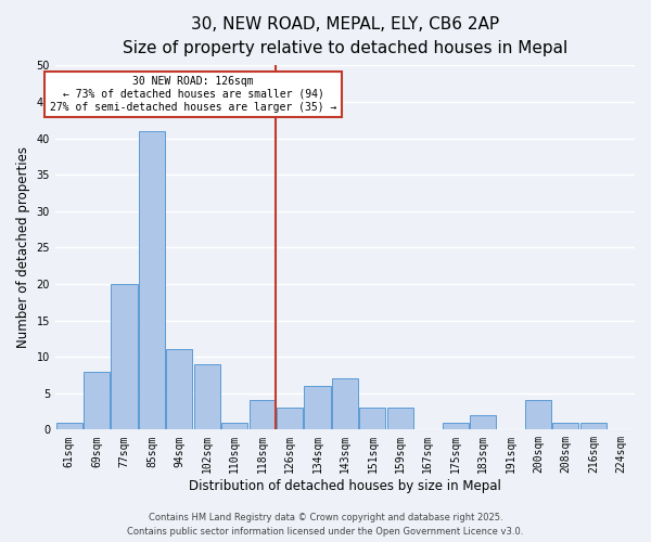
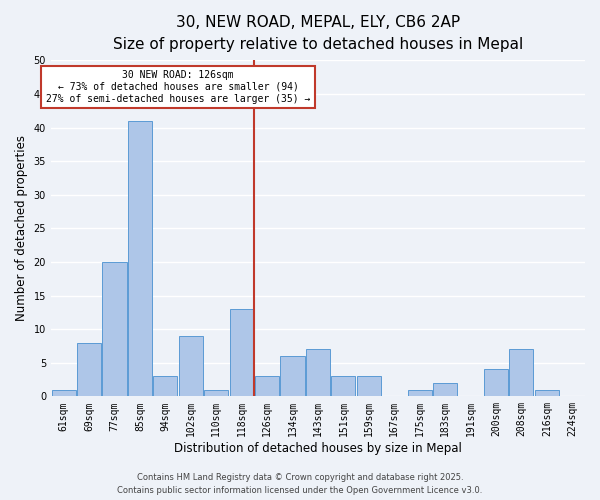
94sqm: 11 -> 3
118sqm: 4 -> 13
208sqm: 1 -> 7
